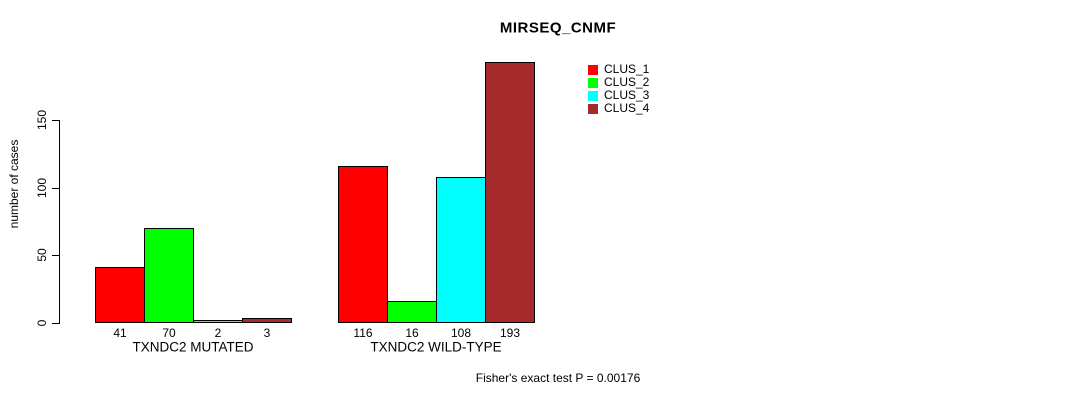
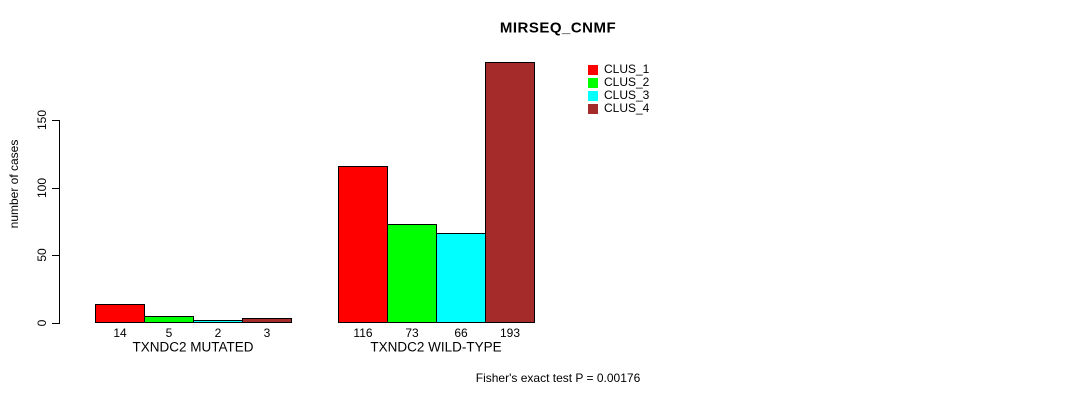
CLUS_1/TXNDC2 MUTATED: 41 -> 14
CLUS_2/TXNDC2 MUTATED: 70 -> 5
CLUS_2/TXNDC2 WILD-TYPE: 16 -> 73
CLUS_3/TXNDC2 WILD-TYPE: 108 -> 66
